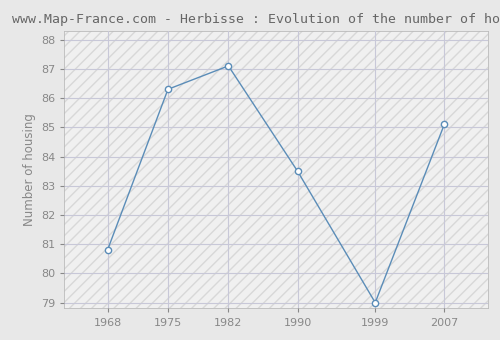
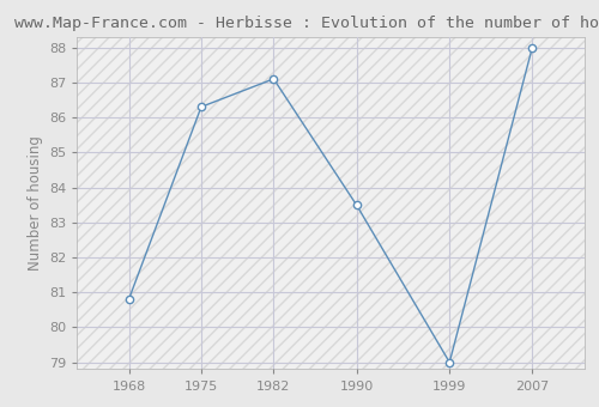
2007: 85.1 -> 88.0
